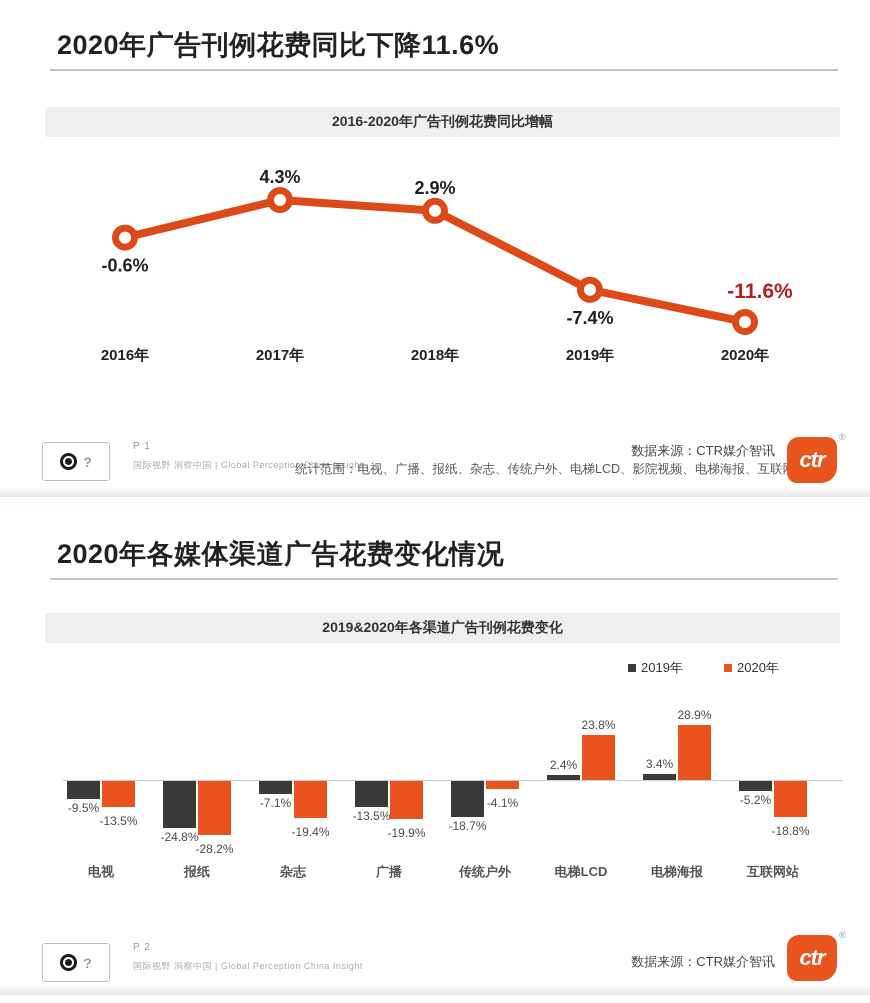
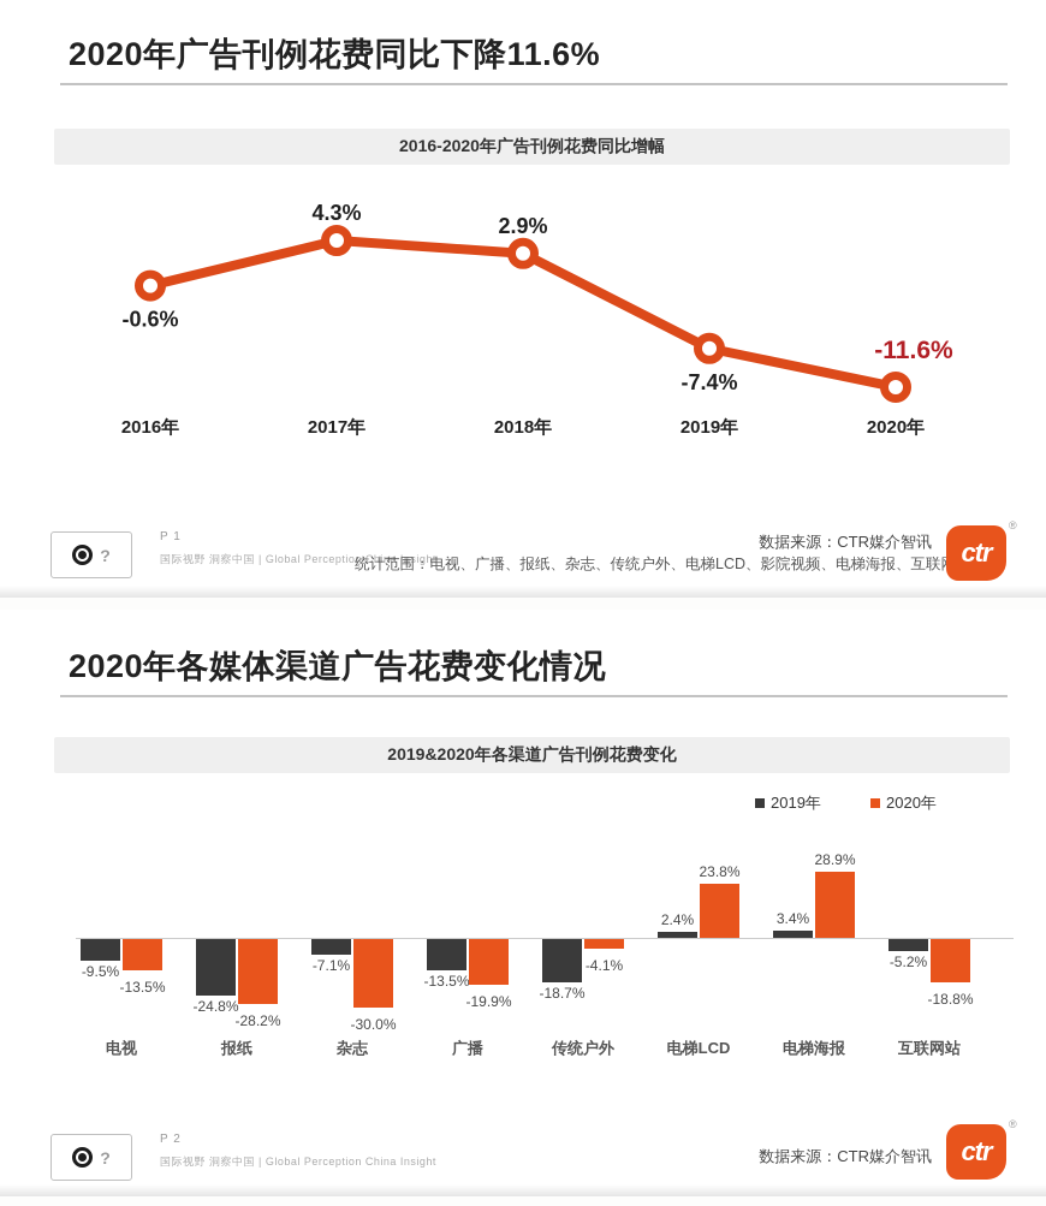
2019&2020年各渠道广告刊例花费变化/2020年/杂志: -19.4% -> -30.0%
